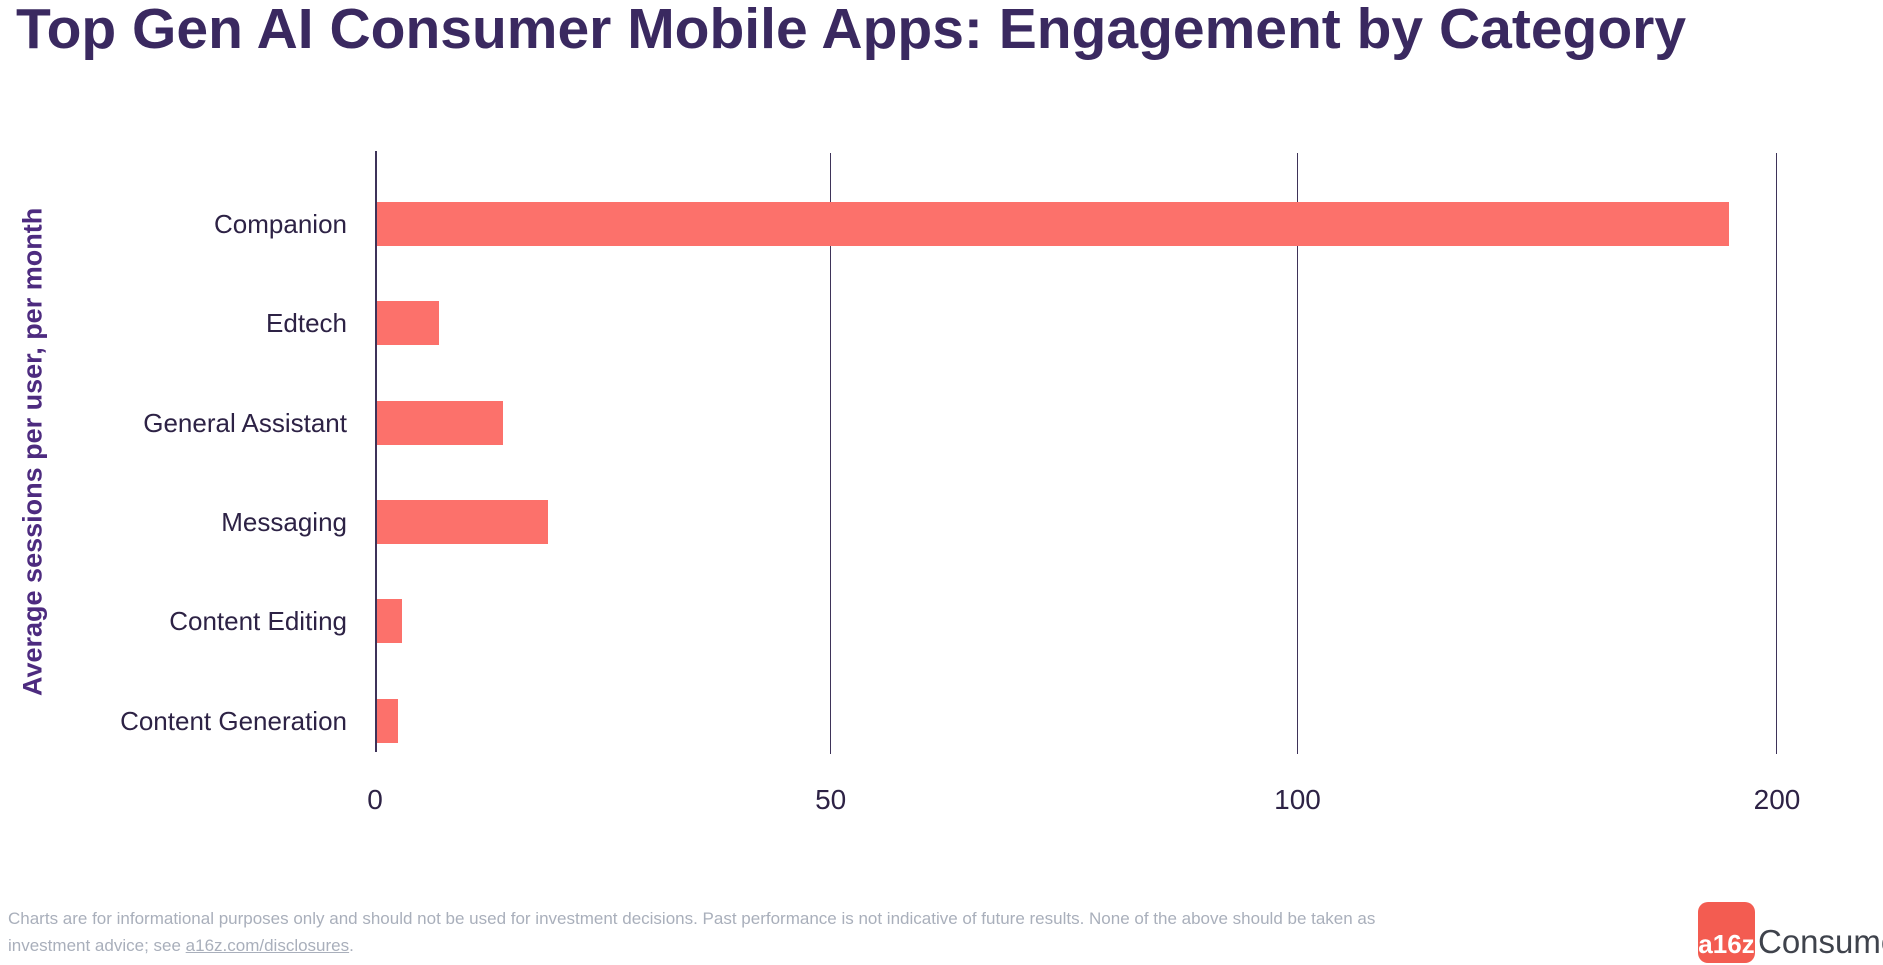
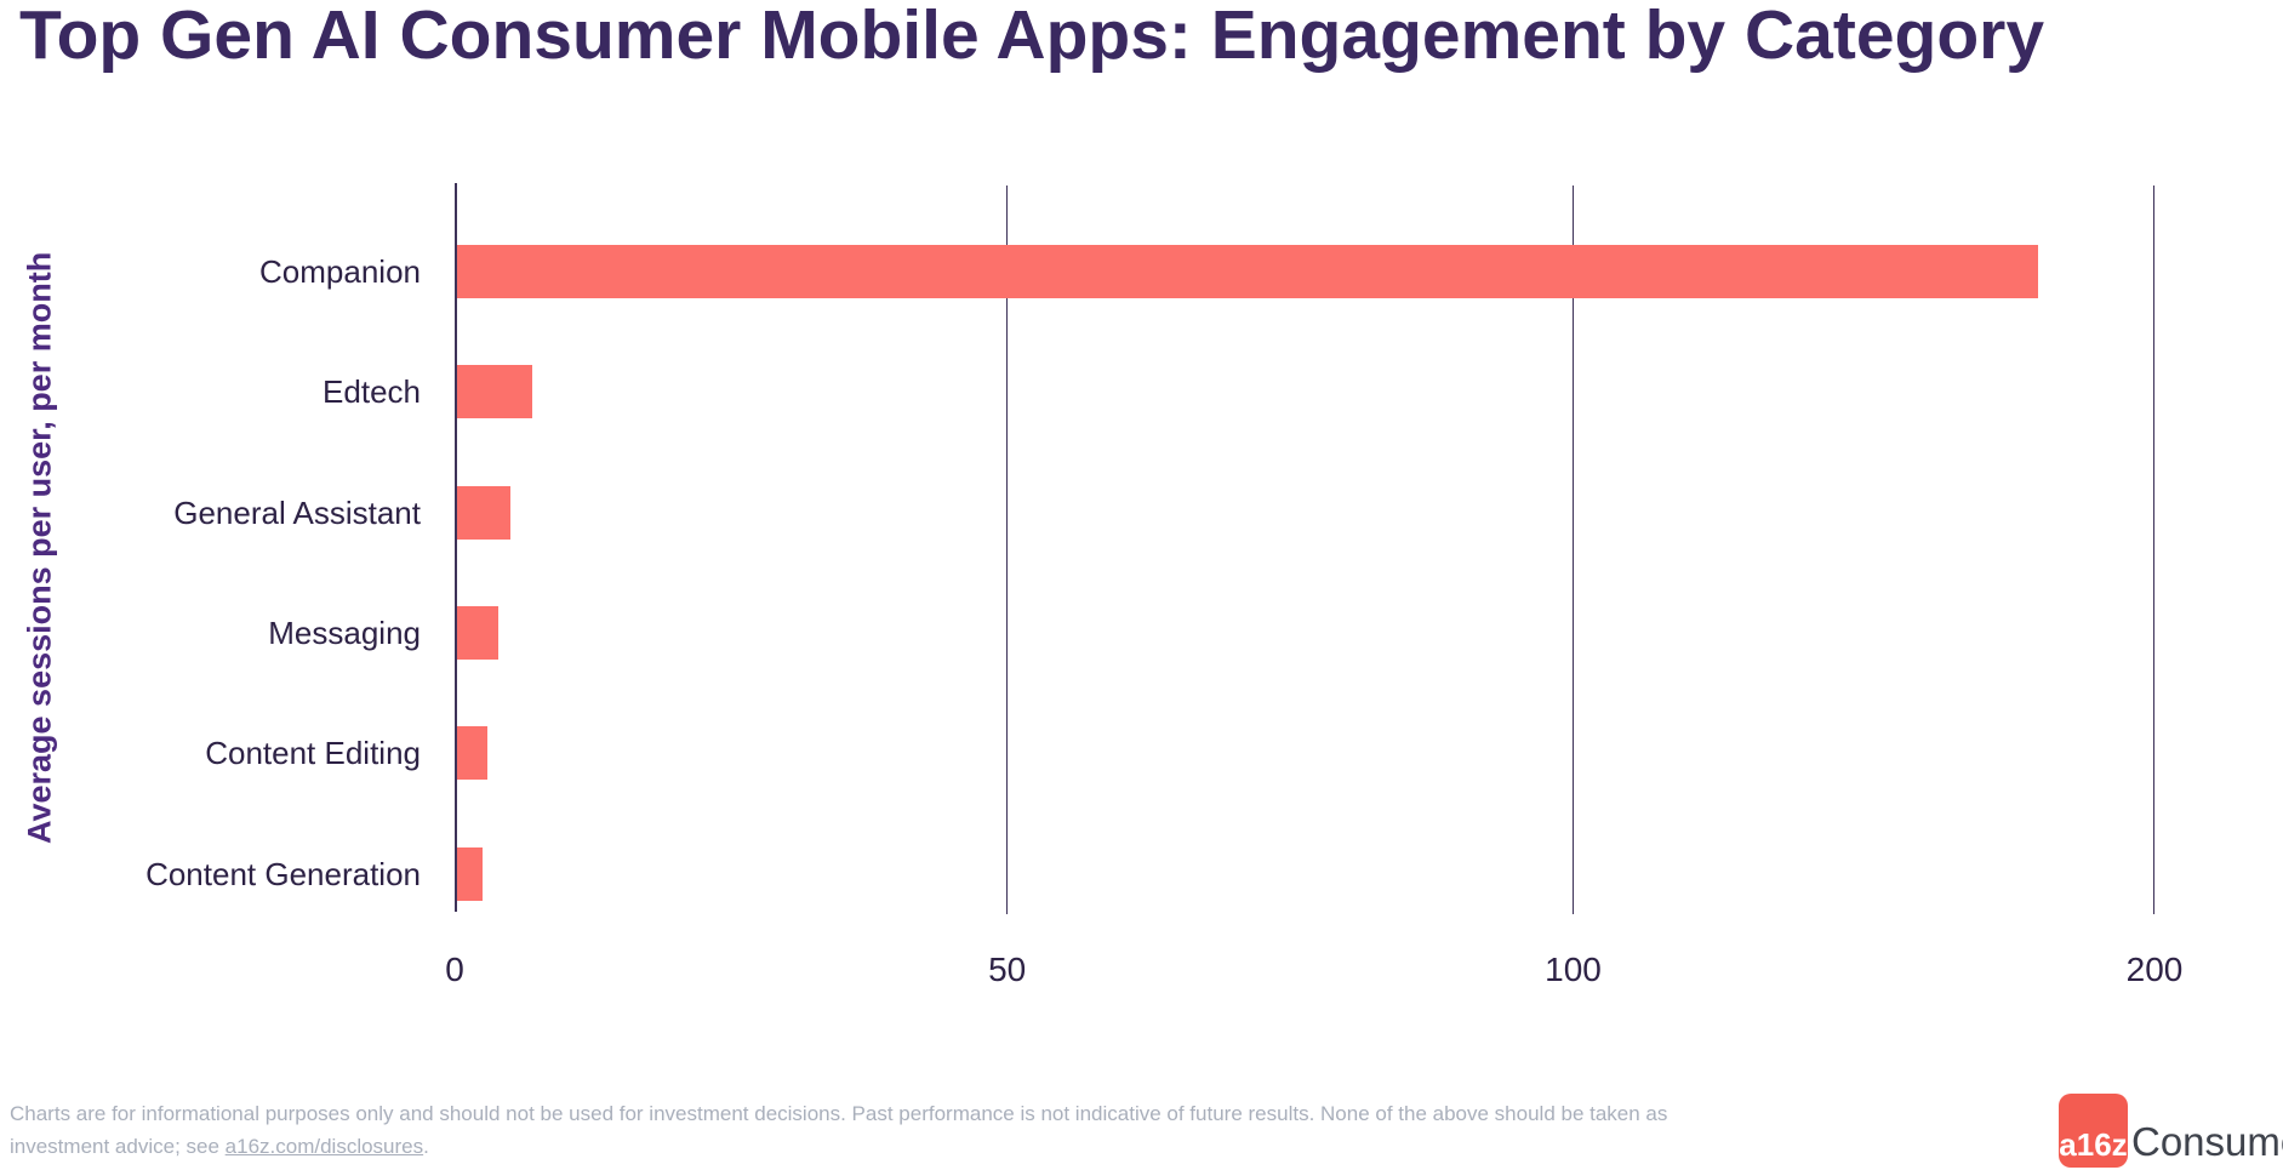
Companion: 190 -> 180
General Assistant: 14 -> 5
Messaging: 19 -> 4
